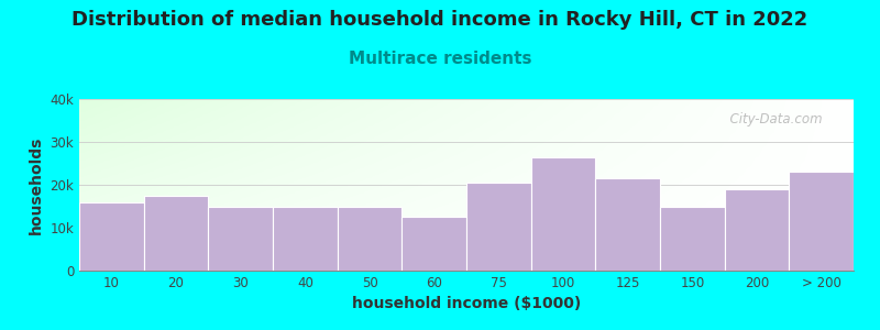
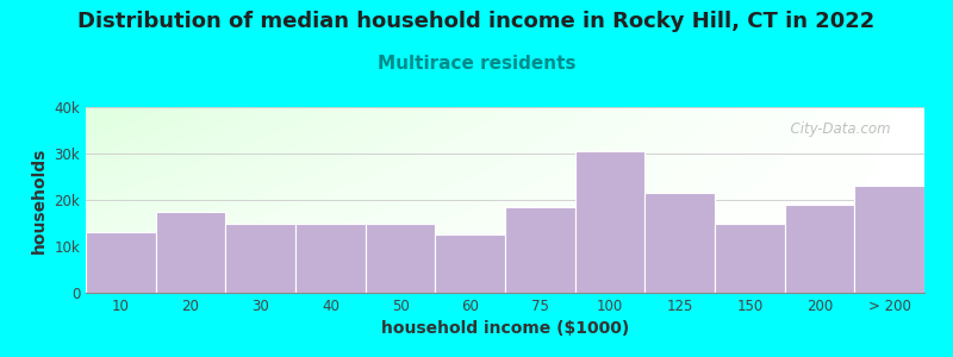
10: 16.0k -> 13.0k
75: 20.5k -> 18.5k
100: 26.5k -> 30.5k
